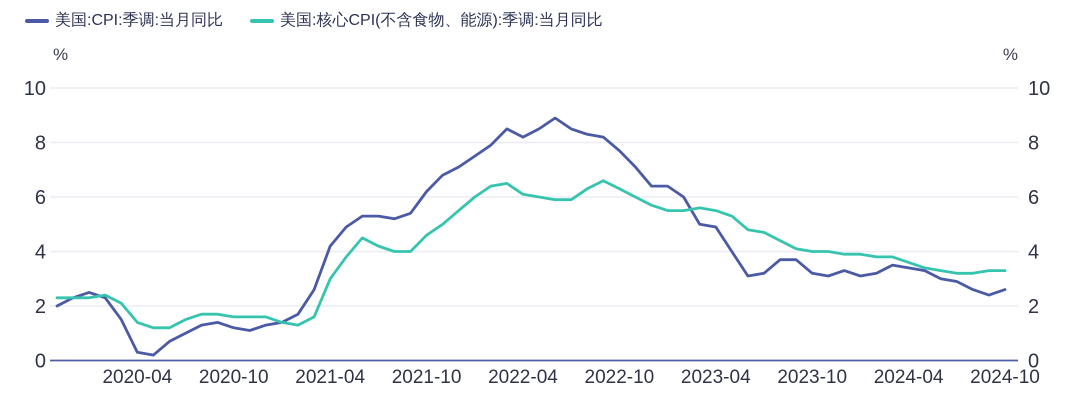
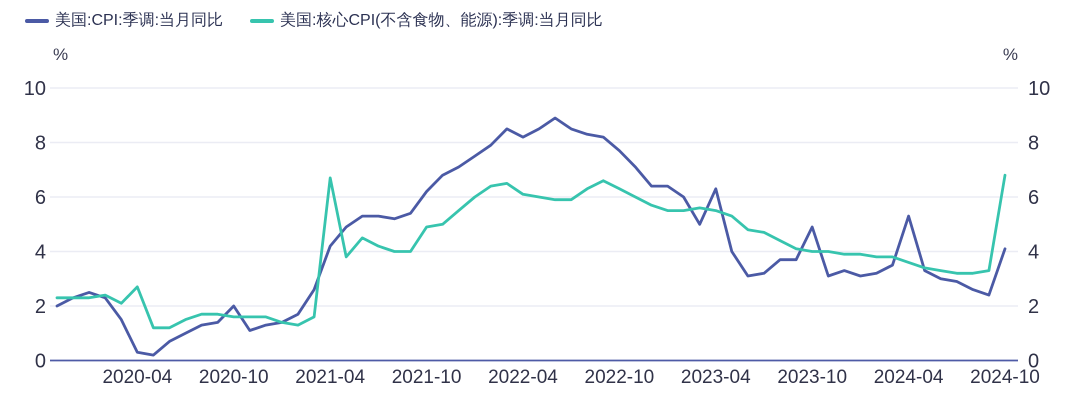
美国:核心CPI(不含食物、能源):季调:当月同比/2020-04: 1.4 -> 2.7
美国:CPI:季调:当月同比/2020-10: 1.2 -> 2.0
美国:核心CPI(不含食物、能源):季调:当月同比/2021-04: 3.0 -> 6.7
美国:核心CPI(不含食物、能源):季调:当月同比/2021-10: 4.6 -> 4.9
美国:CPI:季调:当月同比/2023-04: 4.9 -> 6.3
美国:CPI:季调:当月同比/2023-10: 3.2 -> 4.9
美国:CPI:季调:当月同比/2024-04: 3.4 -> 5.3
美国:CPI:季调:当月同比/2024-10: 2.6 -> 4.1
美国:核心CPI(不含食物、能源):季调:当月同比/2024-10: 3.3 -> 6.8
